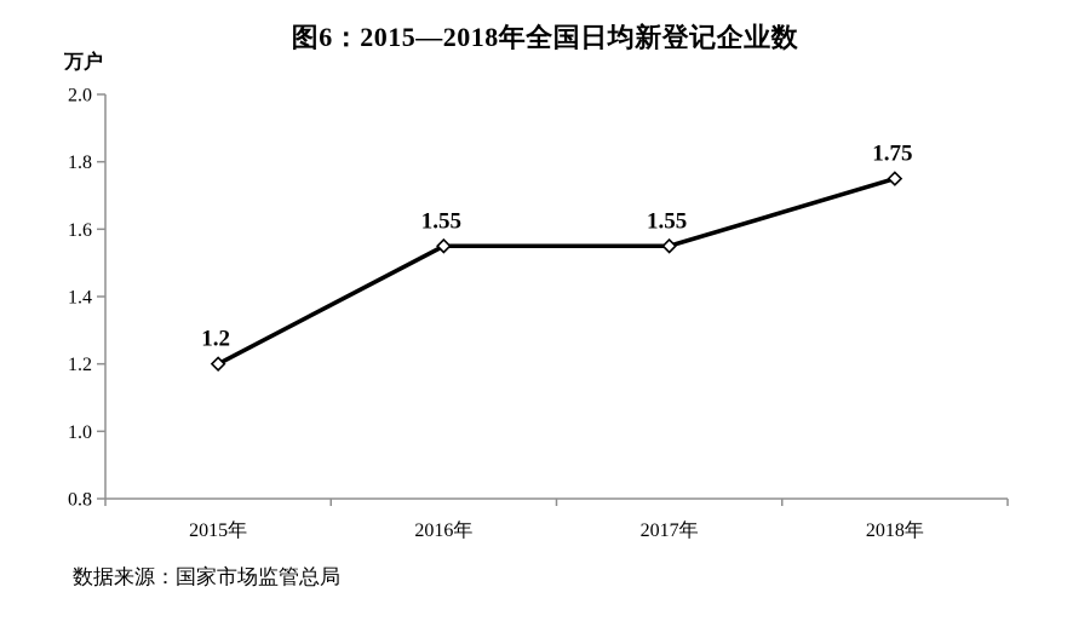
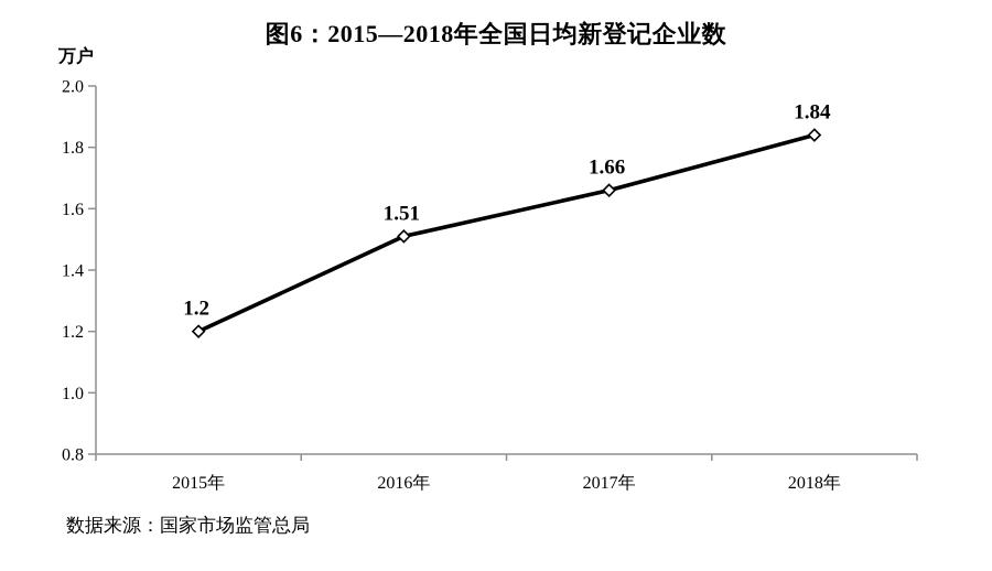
2016年: 1.55 -> 1.51
2017年: 1.55 -> 1.66
2018年: 1.75 -> 1.84
